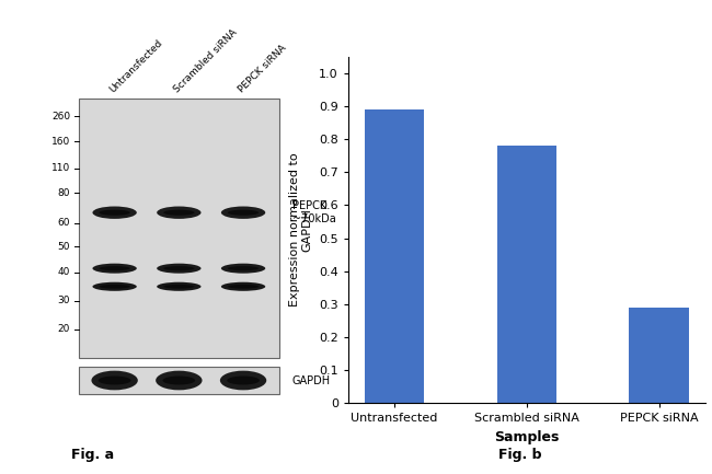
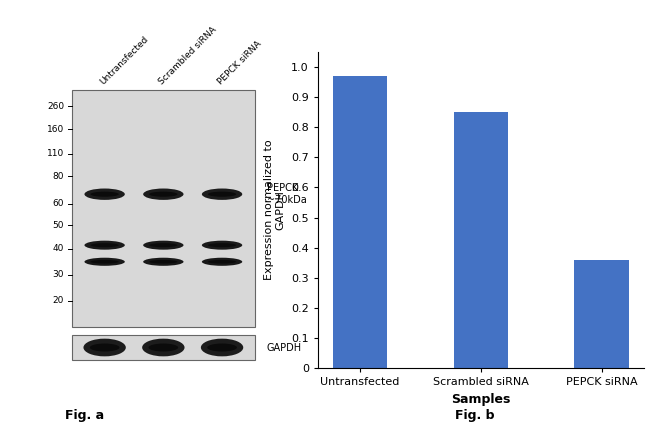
Untransfected: 0.89 -> 0.97
Scrambled siRNA: 0.78 -> 0.85
PEPCK siRNA: 0.29 -> 0.36
